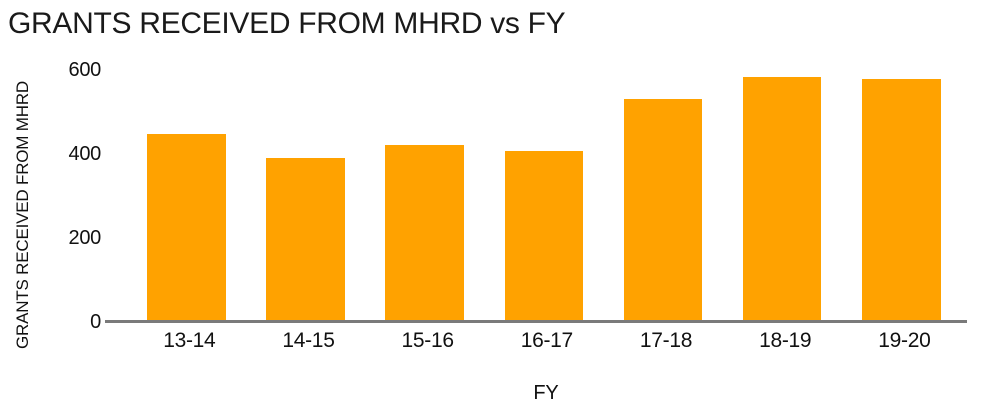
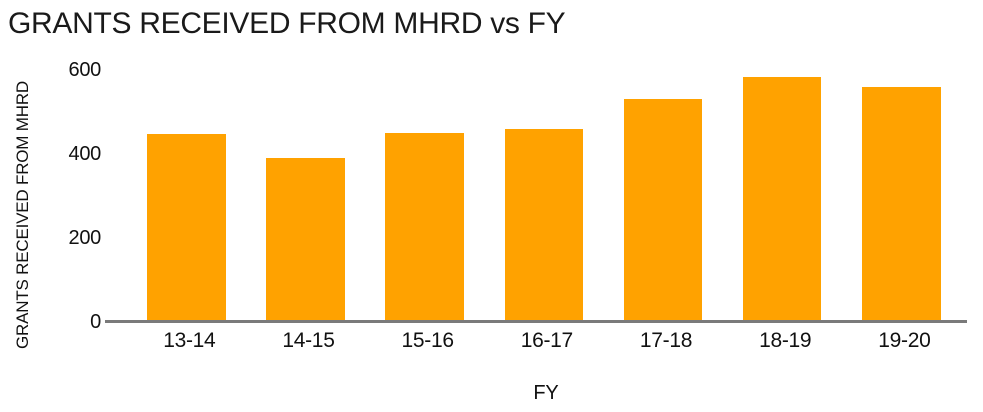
15-16: 420 -> 450
16-17: 410 -> 460
19-20: 580 -> 560
